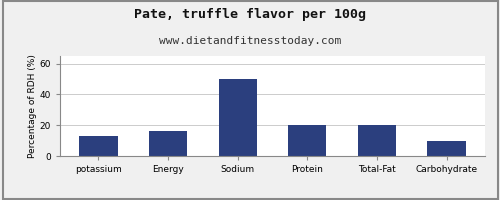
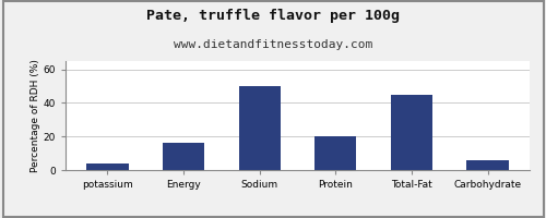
potassium: 13 -> 4
Total-Fat: 20 -> 45
Carbohydrate: 10 -> 6
